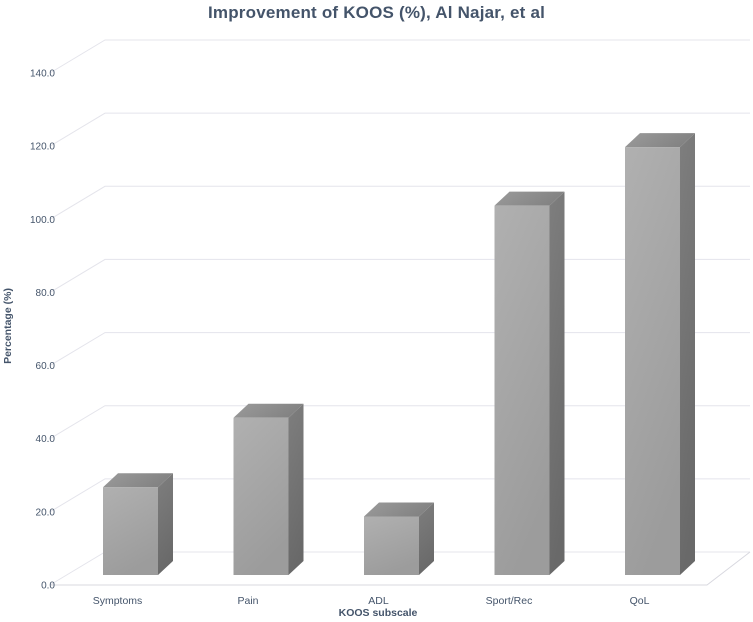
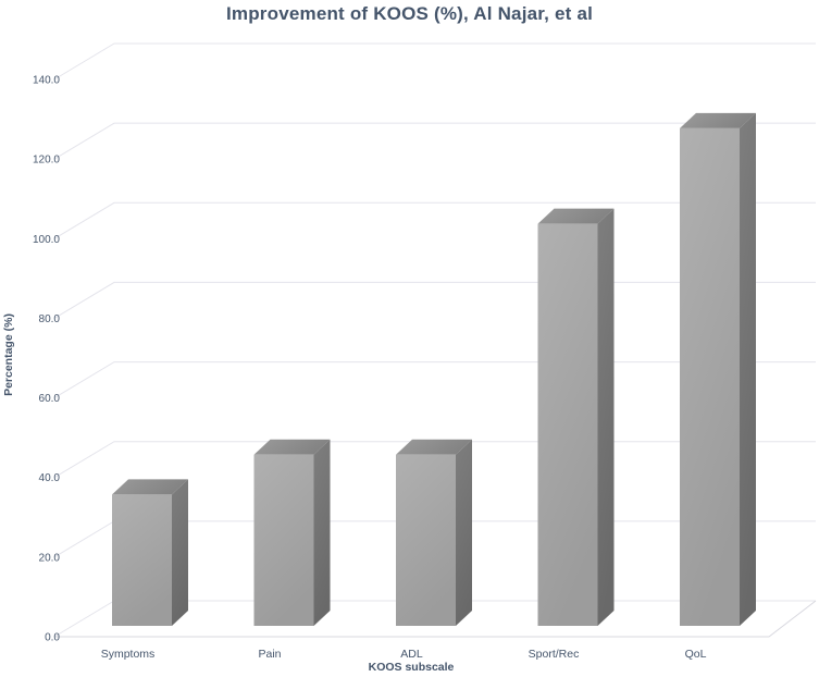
Symptoms: 24 -> 33
ADL: 16 -> 43
QoL: 117 -> 125
